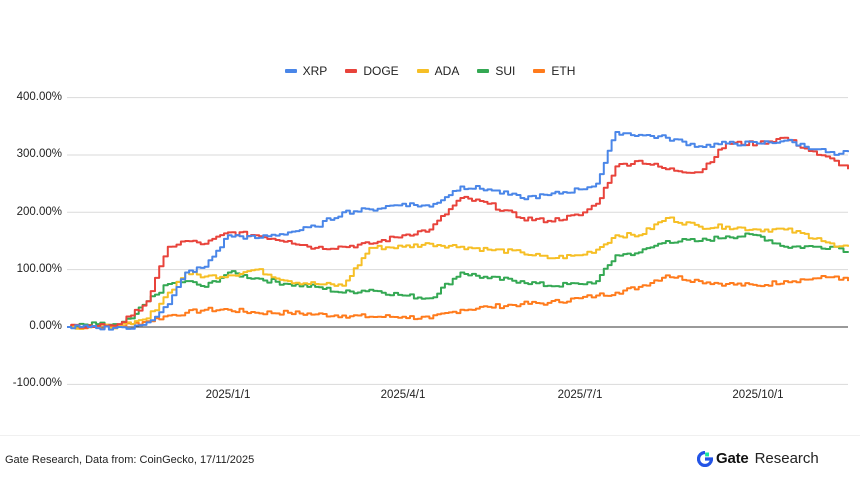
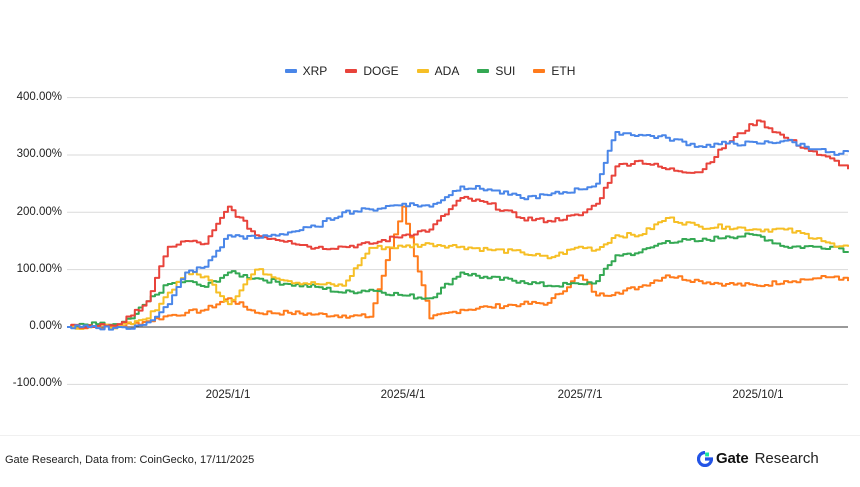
DOGE/2025/1/1: 160% -> 210%
ADA/2025/1/1: 90% -> 40%
ETH/2025/1/1: 30% -> 50%
ETH/2025/4/1: 20% -> 210%
ADA/2025/7/1: 120% -> 140%
ETH/2025/7/1: 50% -> 90%
DOGE/2025/10/1: 320% -> 360%
